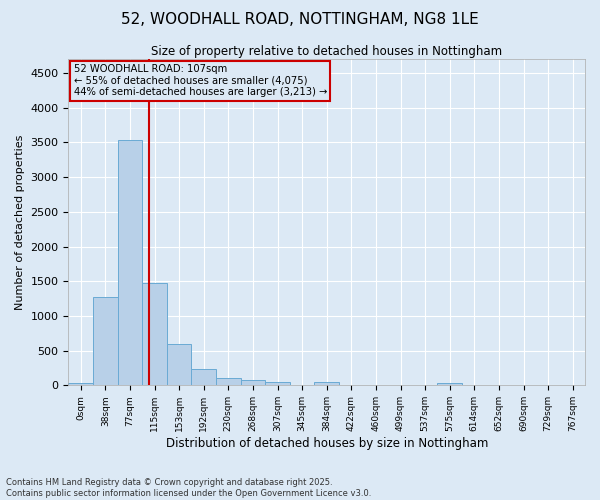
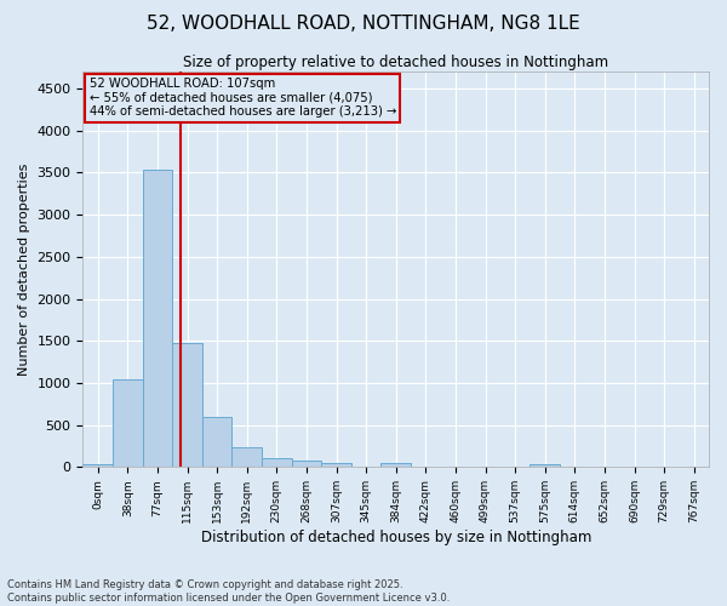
38sqm: 1280 -> 1040
